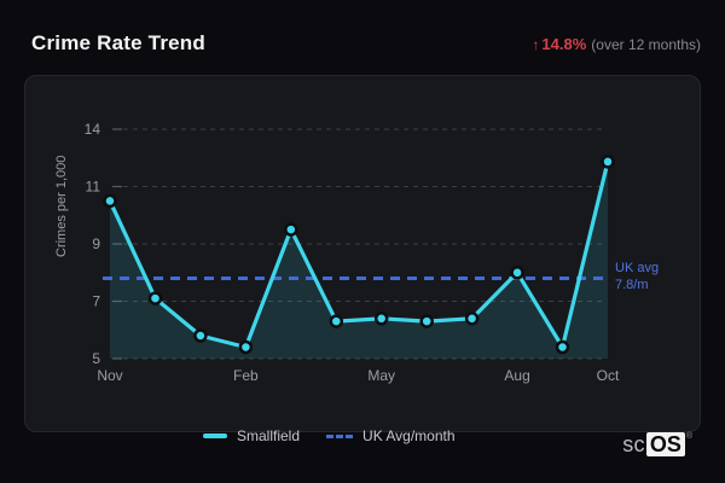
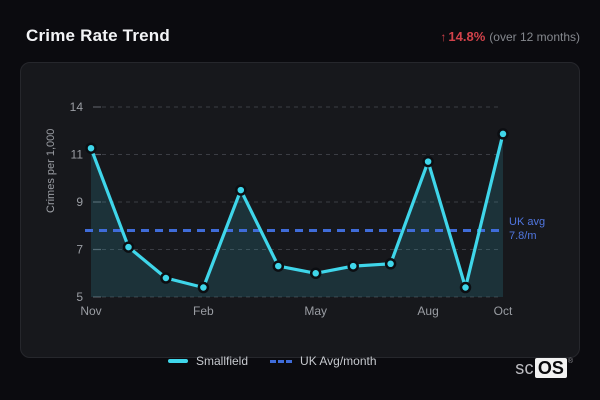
Nov: 10.5 -> 11.4
May: 6.4 -> 6.0
Aug: 8.0 -> 10.7
